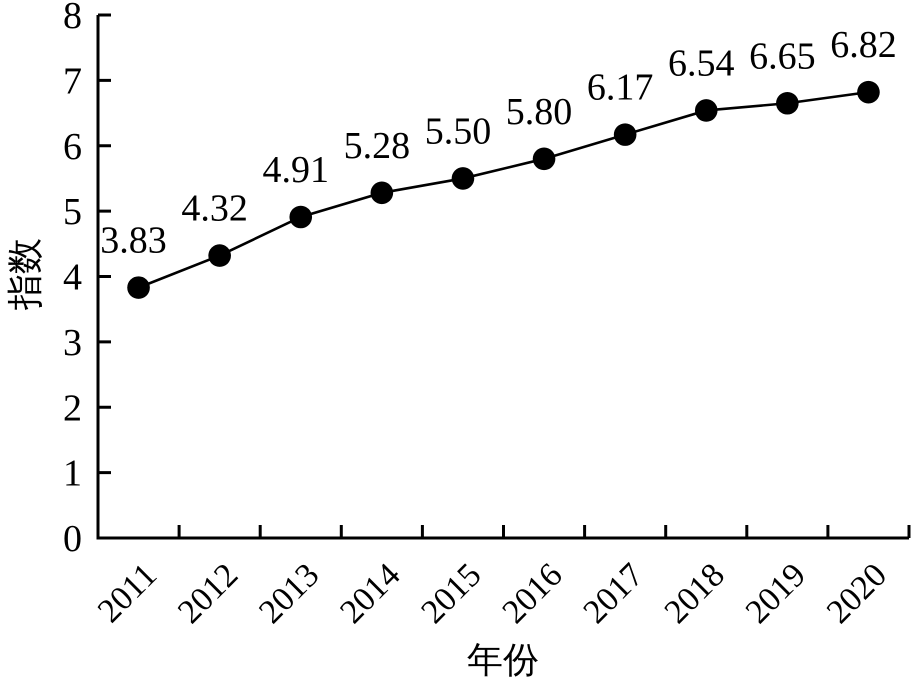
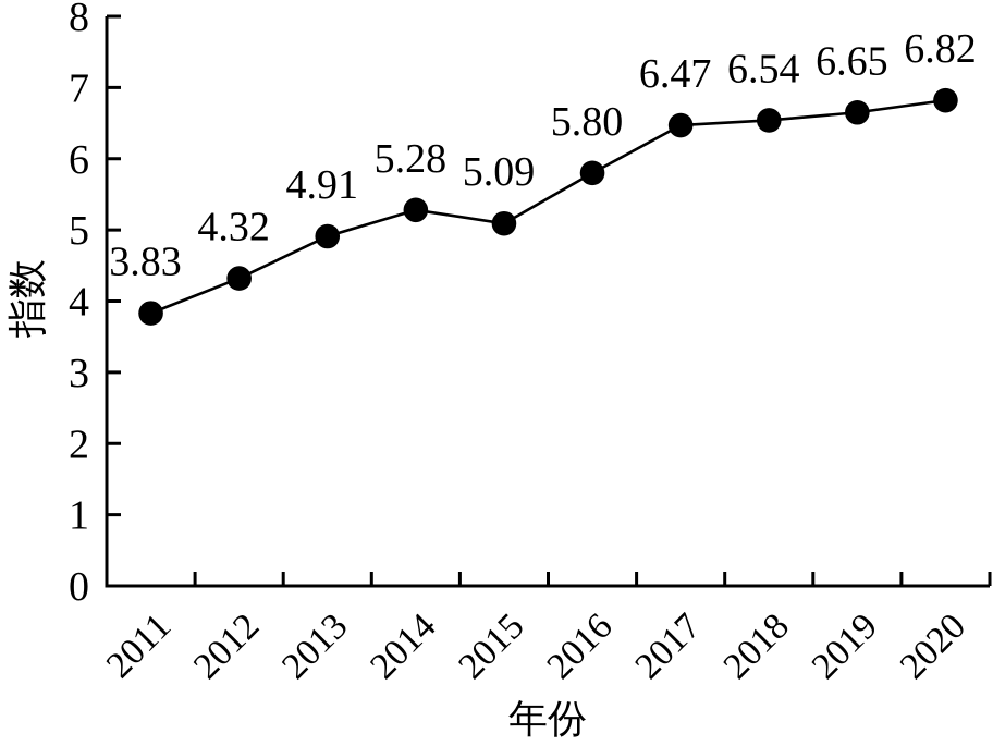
2015: 5.50 -> 5.09
2017: 6.17 -> 6.47
